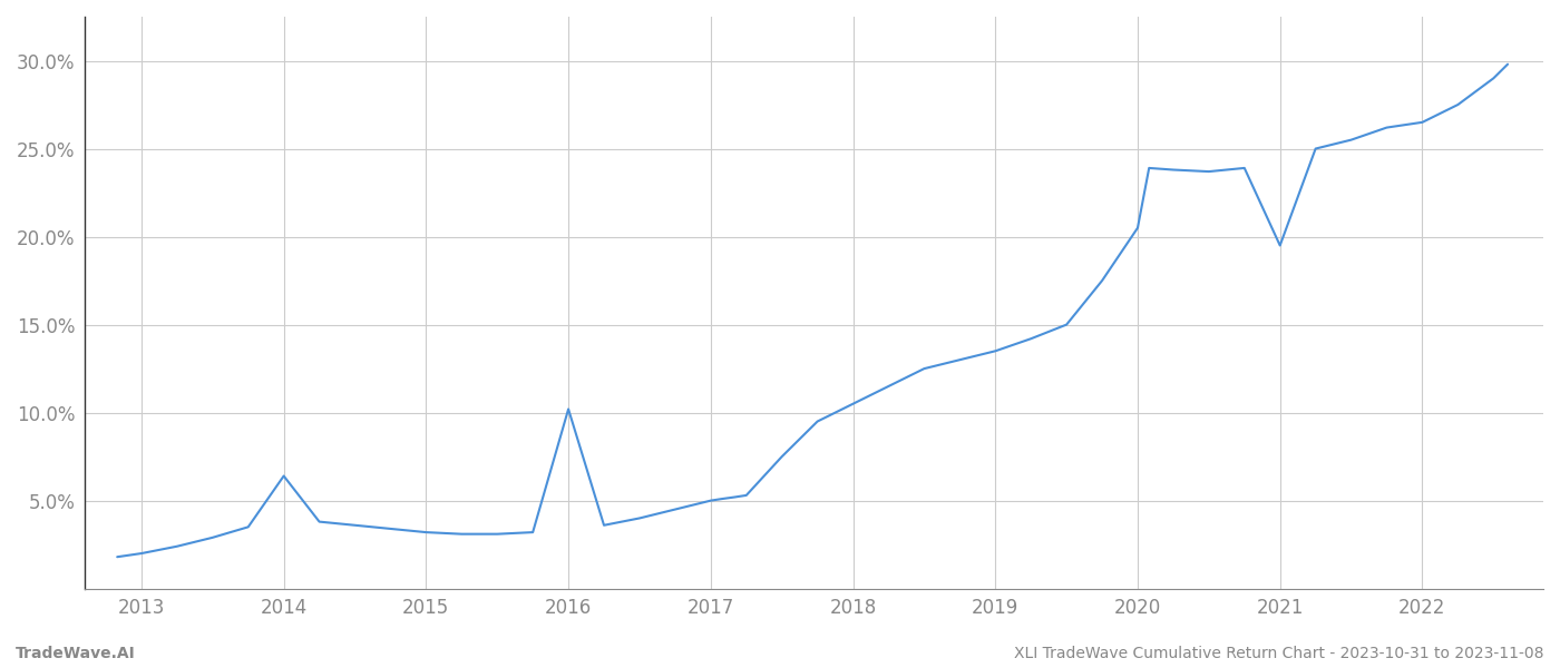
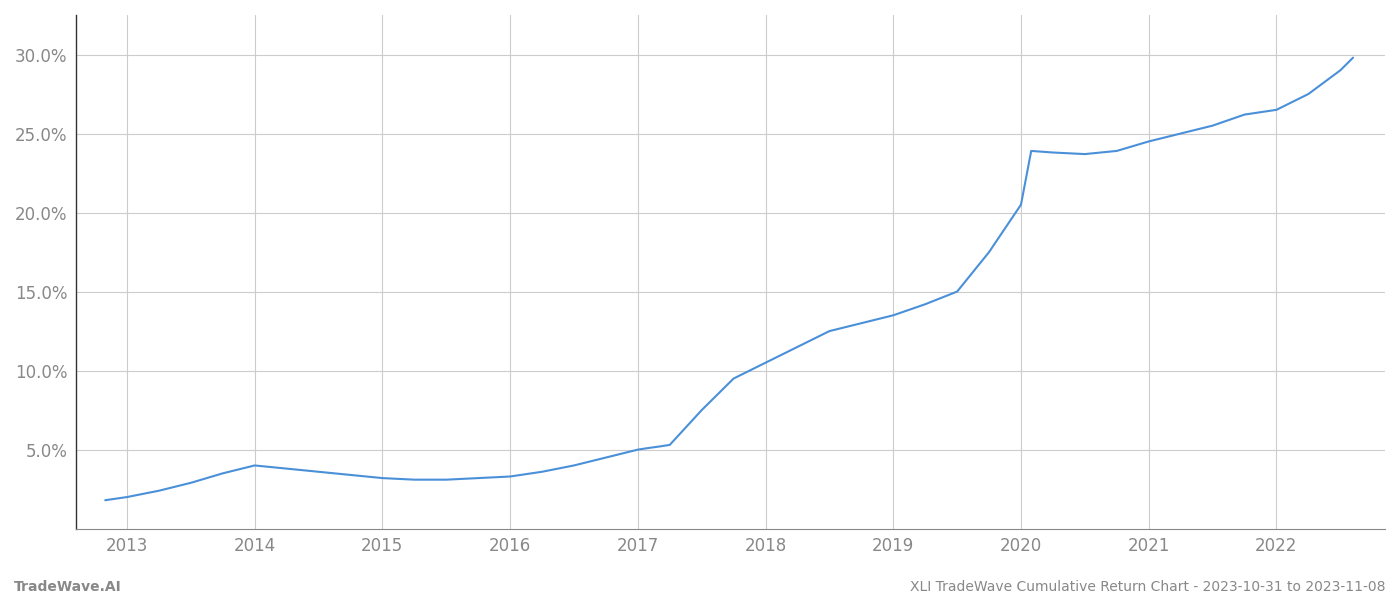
2014: 6.4% -> 4.0%
2016: 10.2% -> 3.3%
2021: 19.5% -> 24.5%
